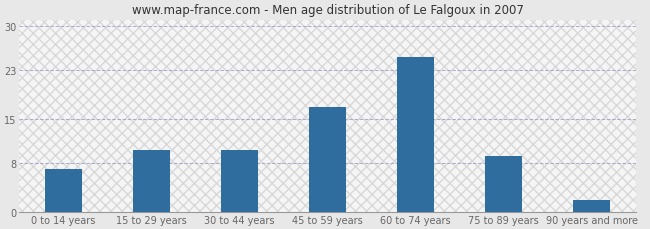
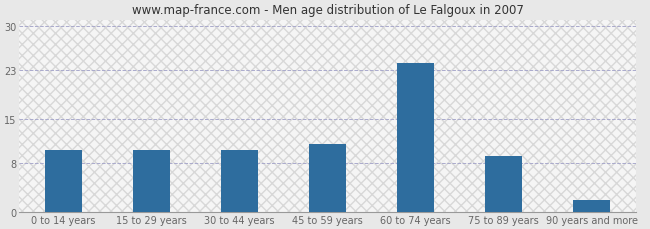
0 to 14 years: 7 -> 10
45 to 59 years: 17 -> 11
60 to 74 years: 25 -> 24
